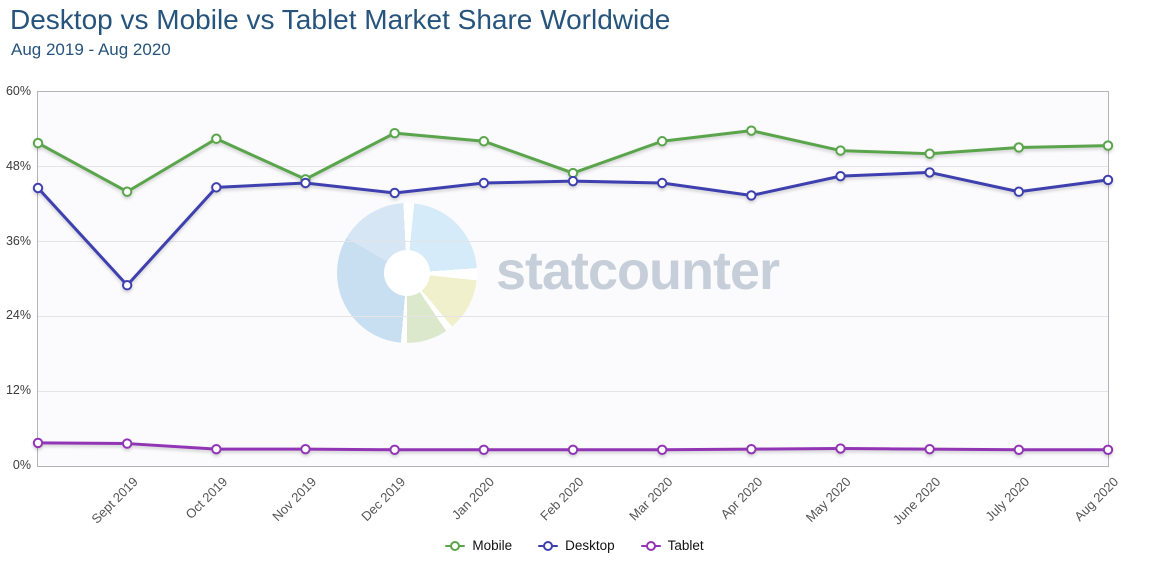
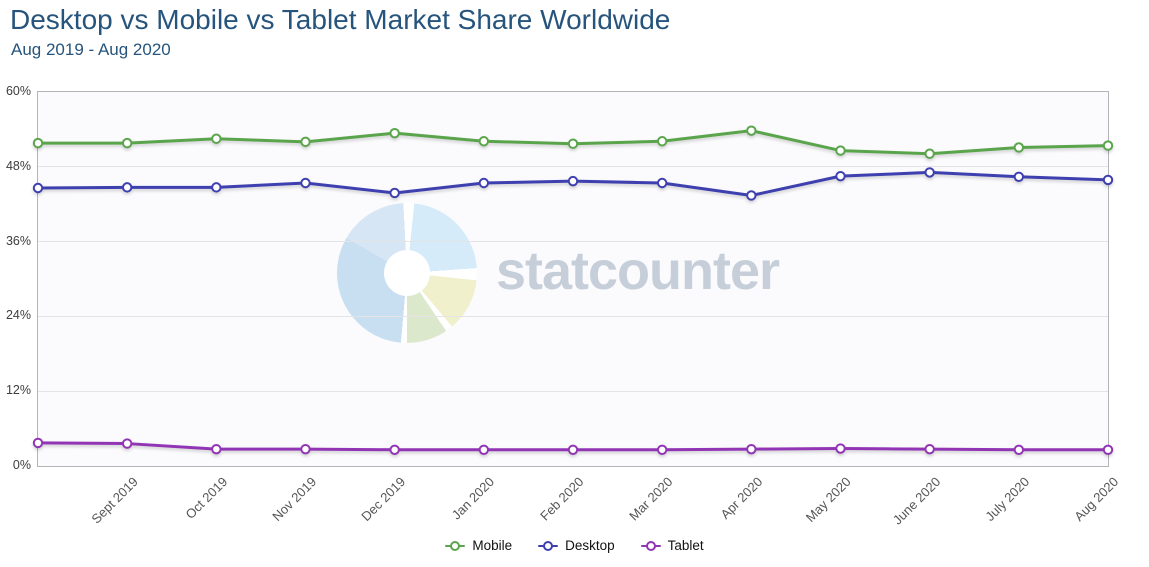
Mobile/Sept 2019: 44% -> 52%
Desktop/Sept 2019: 29% -> 45%
Mobile/Nov 2019: 46% -> 52%
Mobile/Feb 2020: 47% -> 52%
Desktop/July 2020: 44% -> 46%
